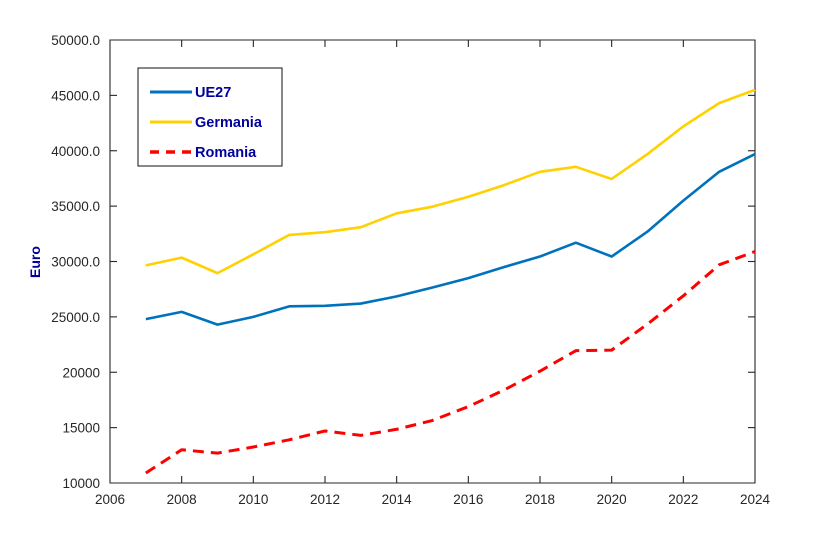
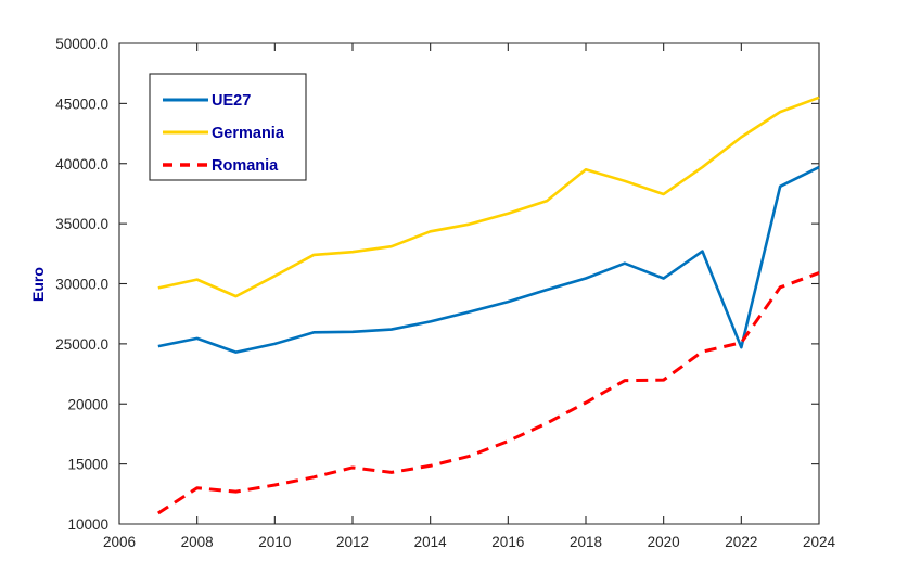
Germania/2018: 38100 -> 39500
UE27/2022: 35500 -> 24700
Romania/2022: 26900 -> 25100
